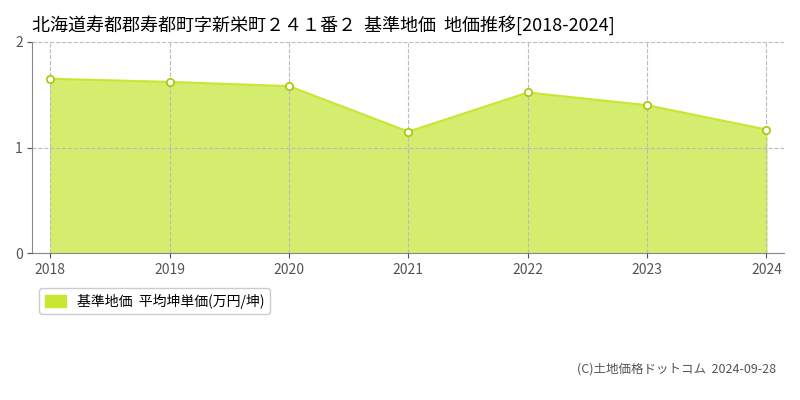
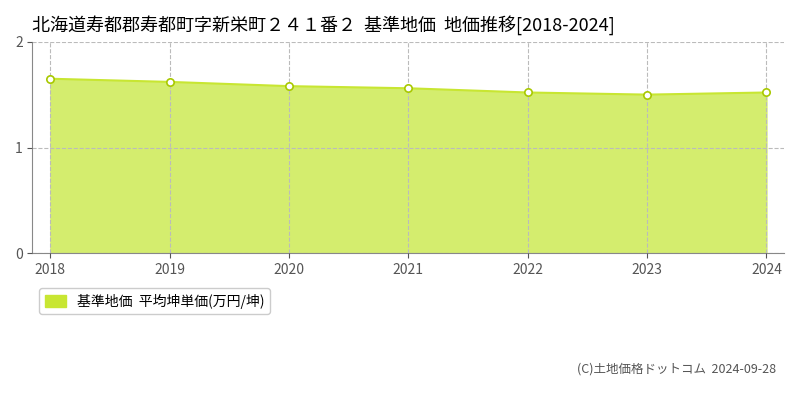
2021: 1.15 -> 1.56
2023: 1.40 -> 1.50
2024: 1.17 -> 1.52
